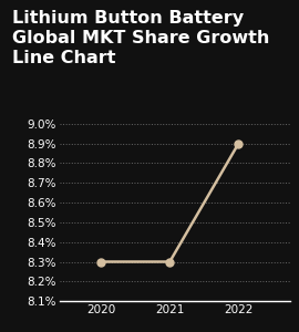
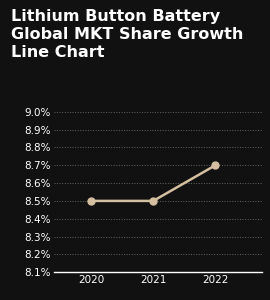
2020: 8.3% -> 8.5%
2021: 8.3% -> 8.5%
2022: 8.9% -> 8.7%
